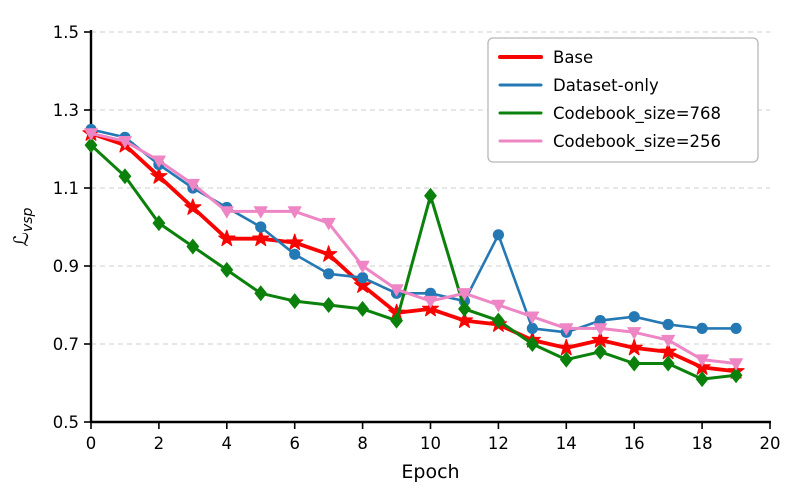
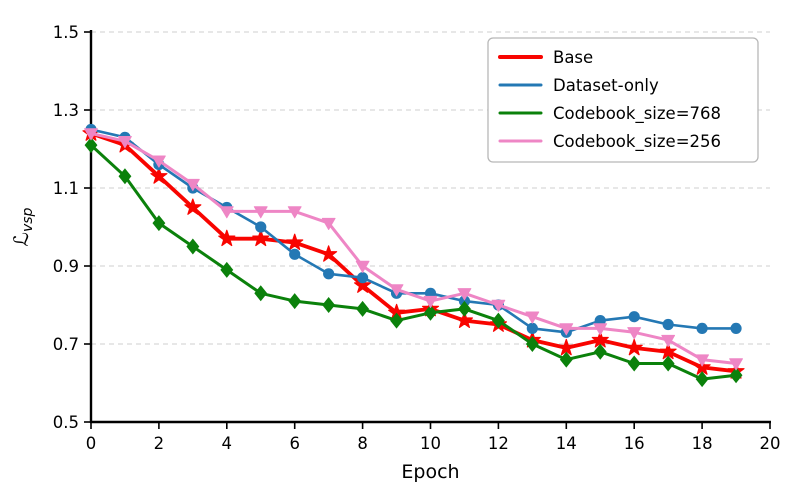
Codebook_size=768/10: 1.08 -> 0.78
Dataset-only/12: 0.98 -> 0.80
